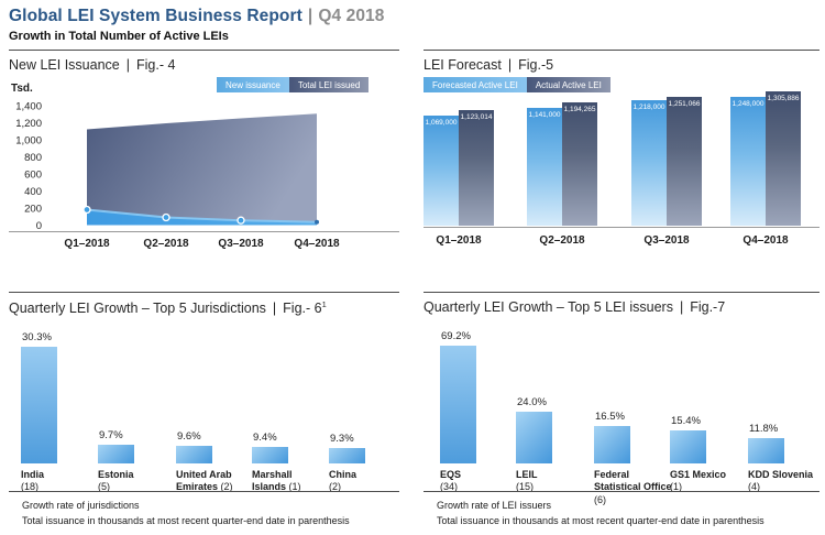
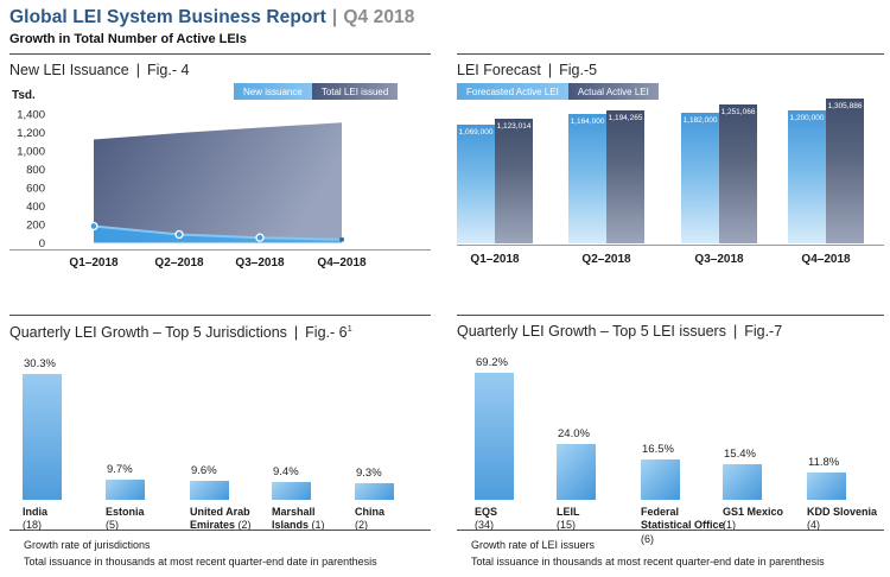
LEI Forecast/Forecasted Active LEI/Q2–2018: 1,141,000 -> 1,164,000
LEI Forecast/Forecasted Active LEI/Q3–2018: 1,218,000 -> 1,182,000
LEI Forecast/Forecasted Active LEI/Q4–2018: 1,248,000 -> 1,200,000
